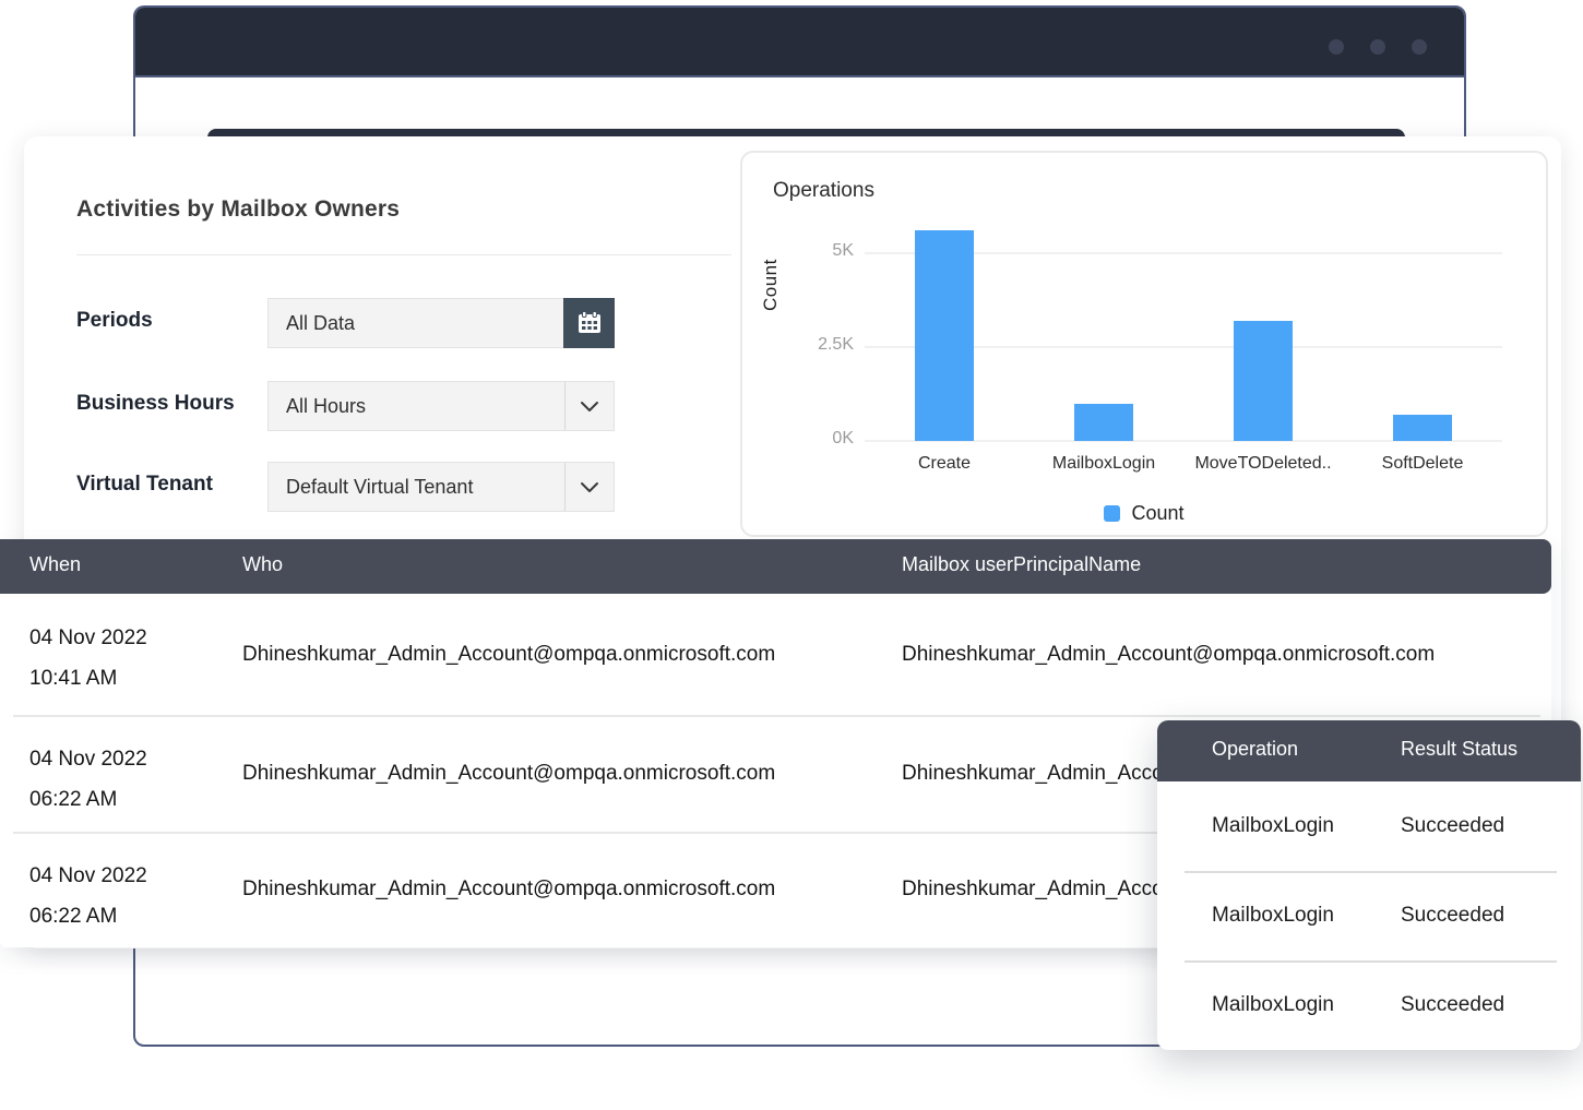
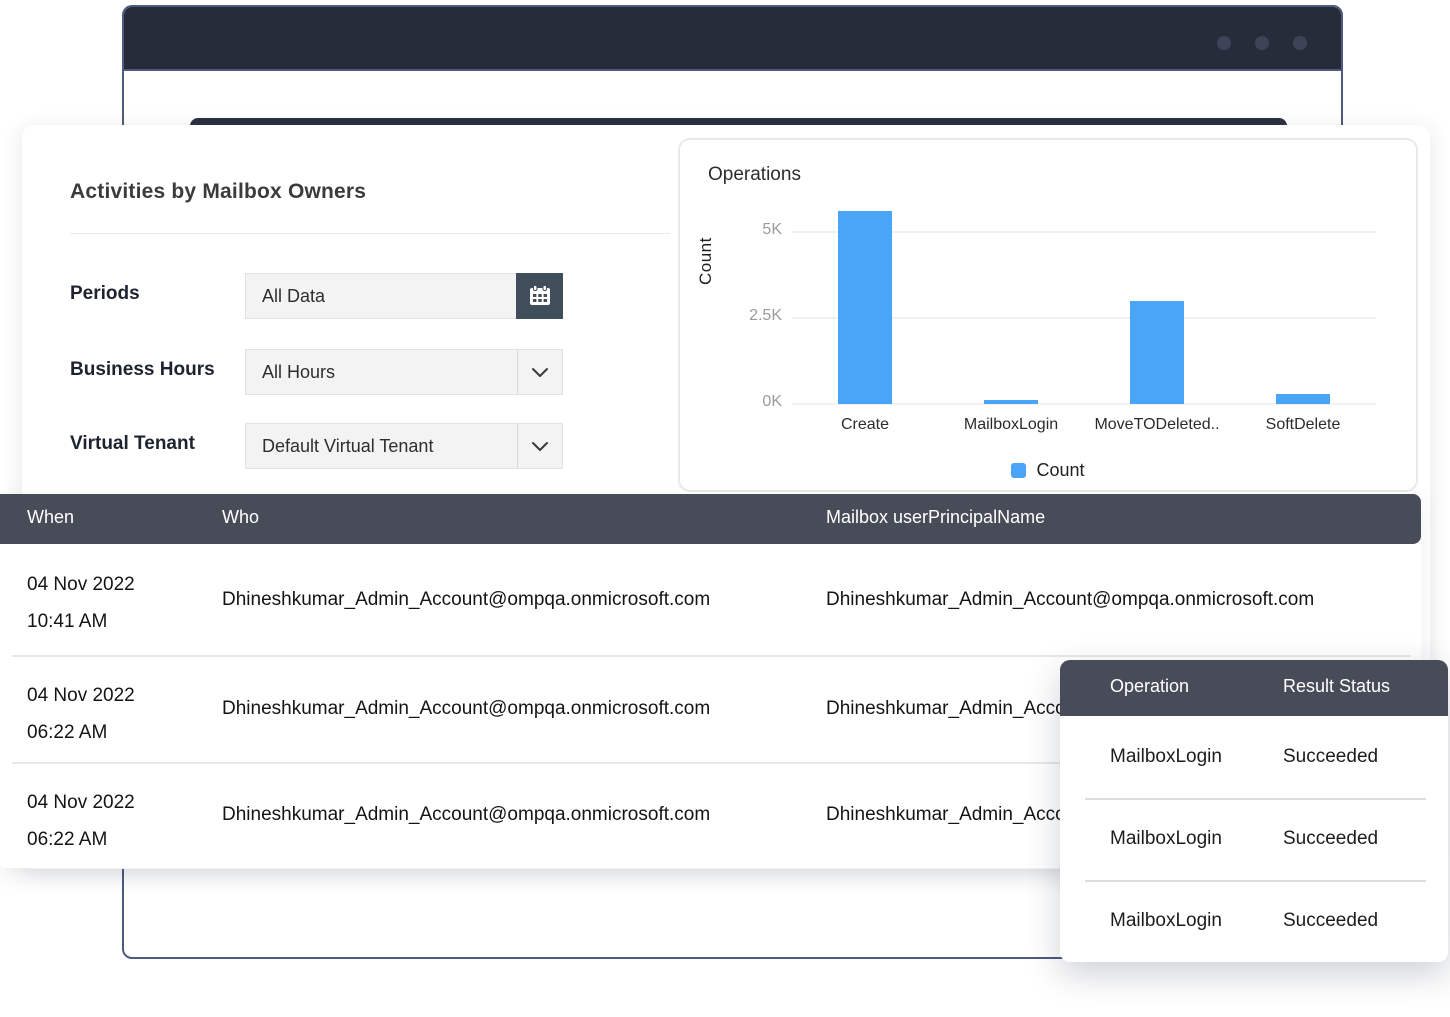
MailboxLogin: 1.0K -> 0.1K
MoveTODeleted..: 3.2K -> 3.0K
SoftDelete: 0.7K -> 0.3K
